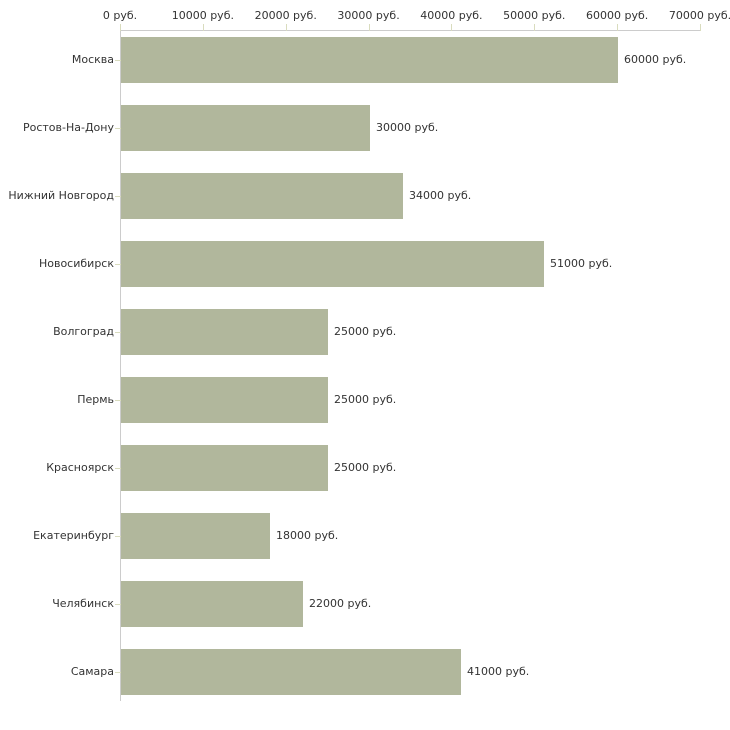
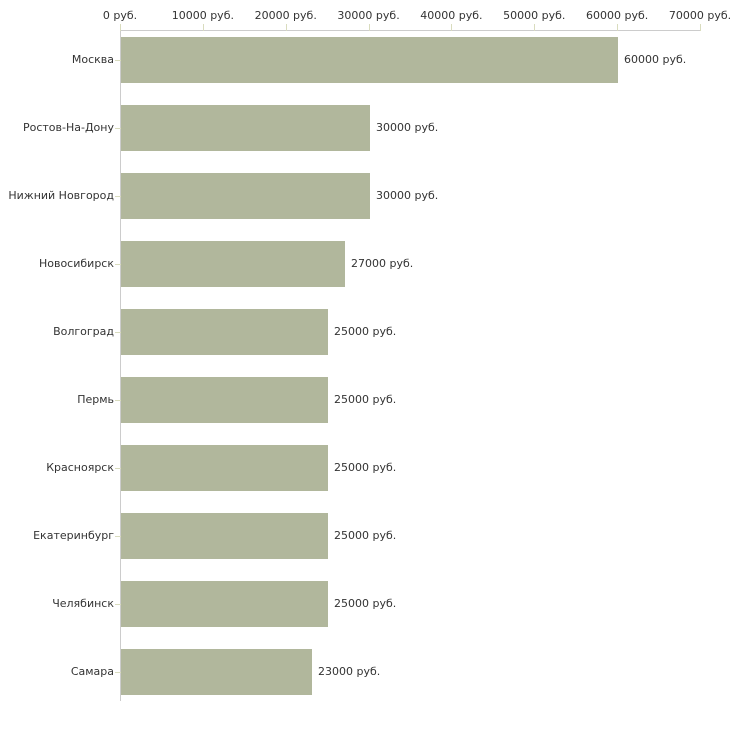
Нижний Новгород: 34000 -> 30000
Новосибирск: 51000 -> 27000
Екатеринбург: 18000 -> 25000
Челябинск: 22000 -> 25000
Самара: 41000 -> 23000
